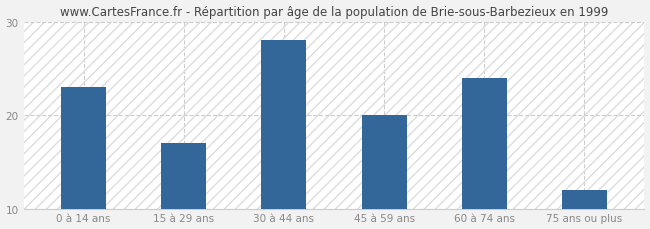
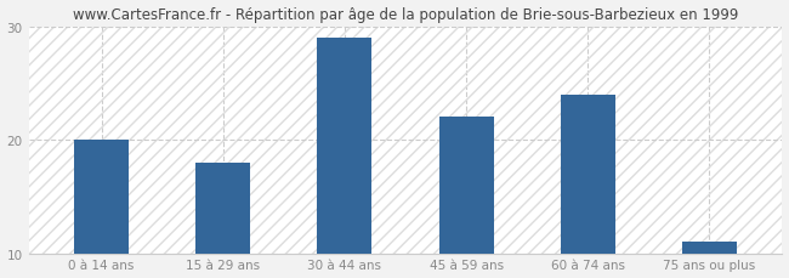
0 à 14 ans: 23 -> 20
15 à 29 ans: 17 -> 18
30 à 44 ans: 28 -> 29
45 à 59 ans: 20 -> 22
75 ans ou plus: 12 -> 11
